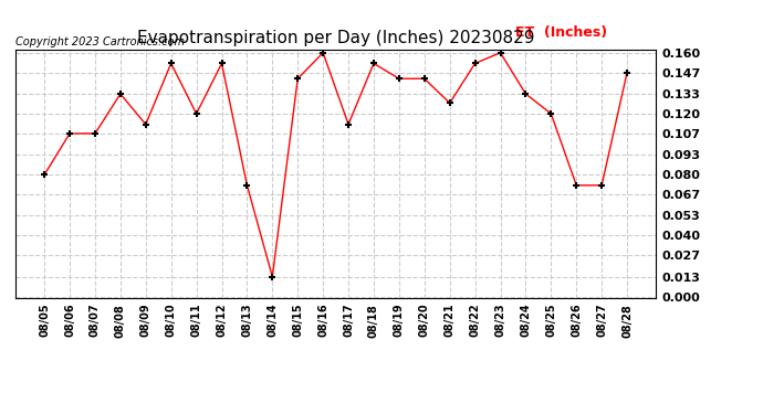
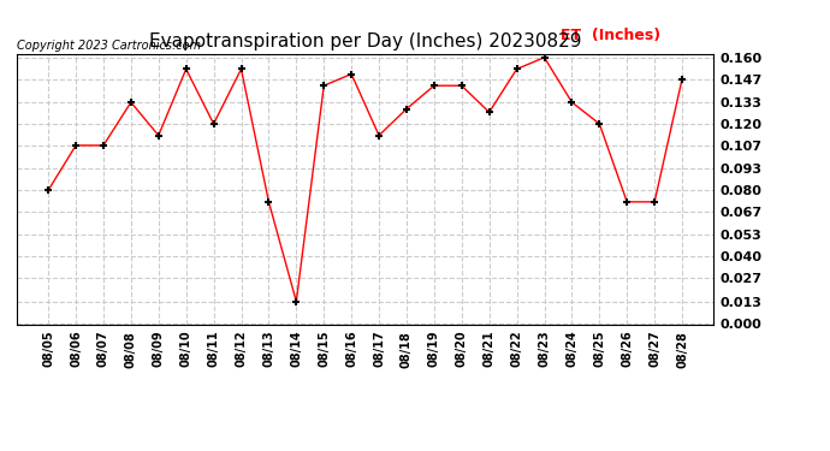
08/16: 0.160 -> 0.150
08/18: 0.153 -> 0.129
